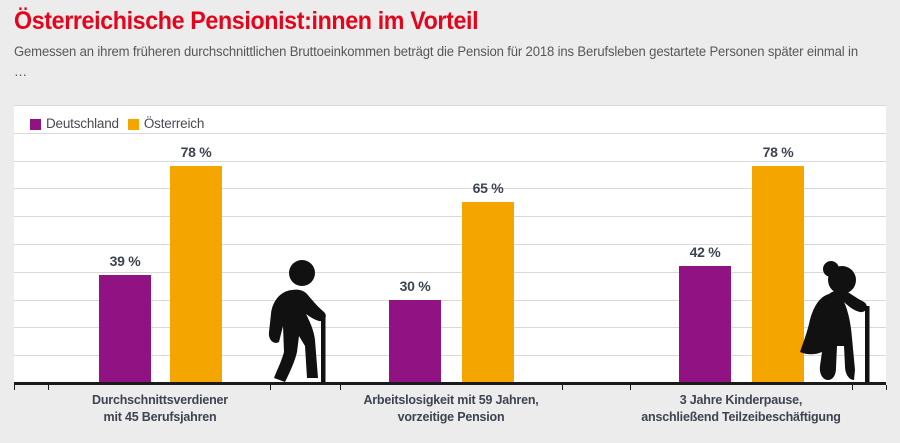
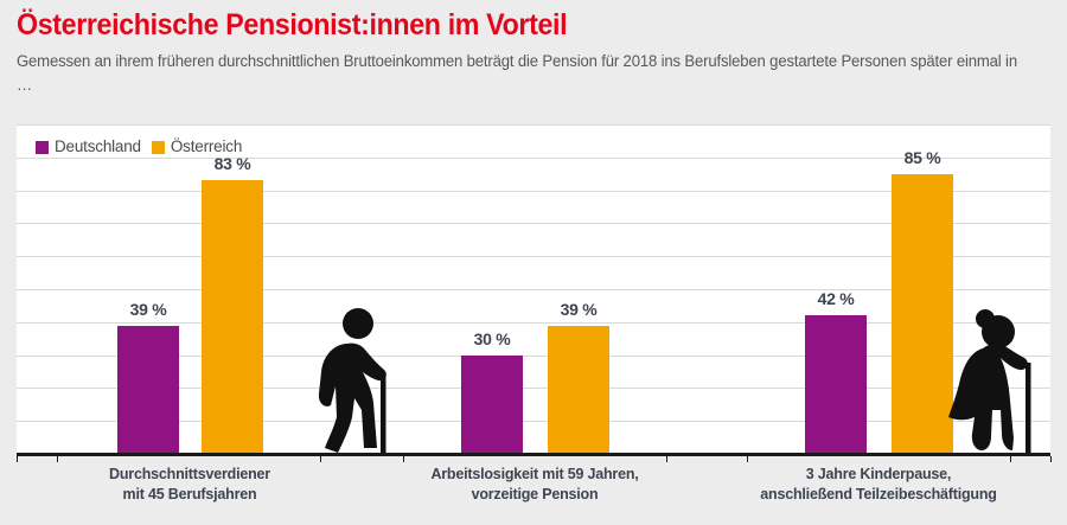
Österreich/Durchschnittsverdiener mit 45 Berufsjahren: 78 -> 83
Österreich/Arbeitslosigkeit mit 59 Jahren, vorzeitige Pension: 65 -> 39
Österreich/3 Jahre Kinderpause, anschließend Teilzeibeschäftigung: 78 -> 85
